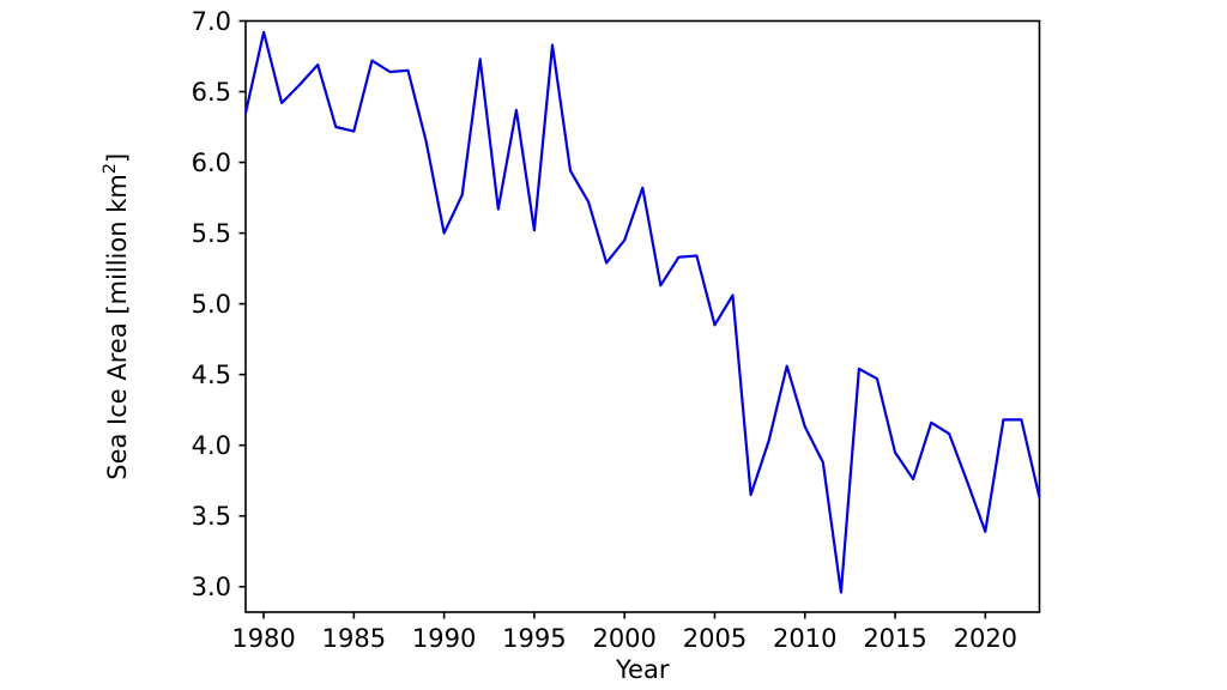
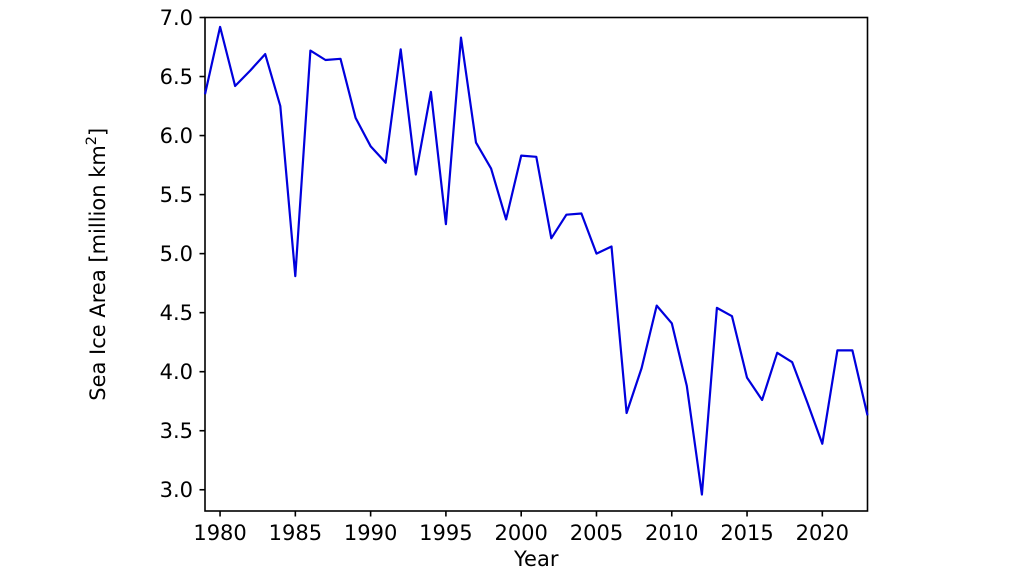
1985: 6.22 -> 4.81
1990: 5.50 -> 5.91
1995: 5.52 -> 5.25
2000: 5.45 -> 5.83
2005: 4.85 -> 5.00
2010: 4.13 -> 4.41
